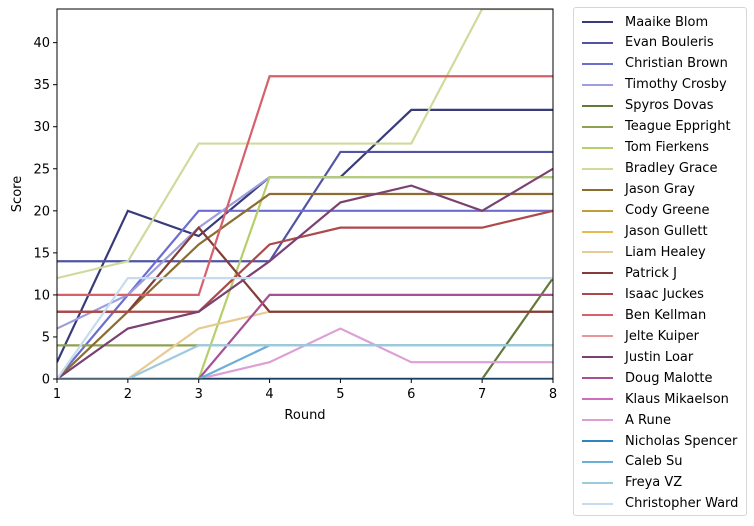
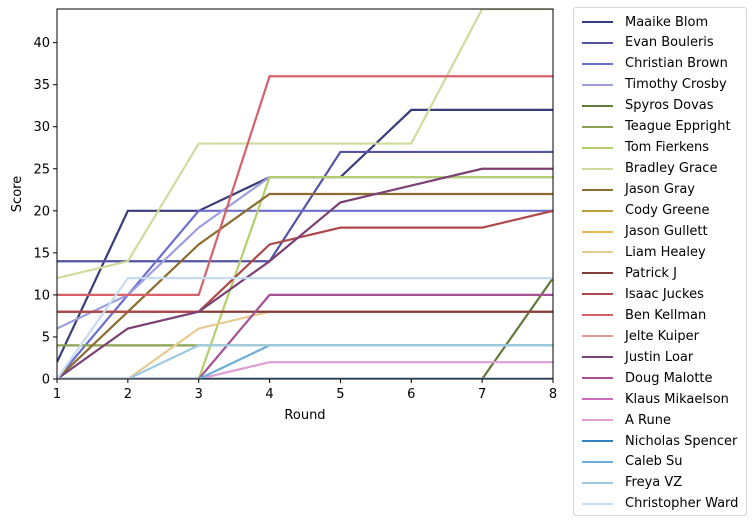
Maaike Blom/3: 17 -> 20
Patrick J/3: 18 -> 8
A Rune/5: 6 -> 2
Justin Loar/7: 20 -> 25
